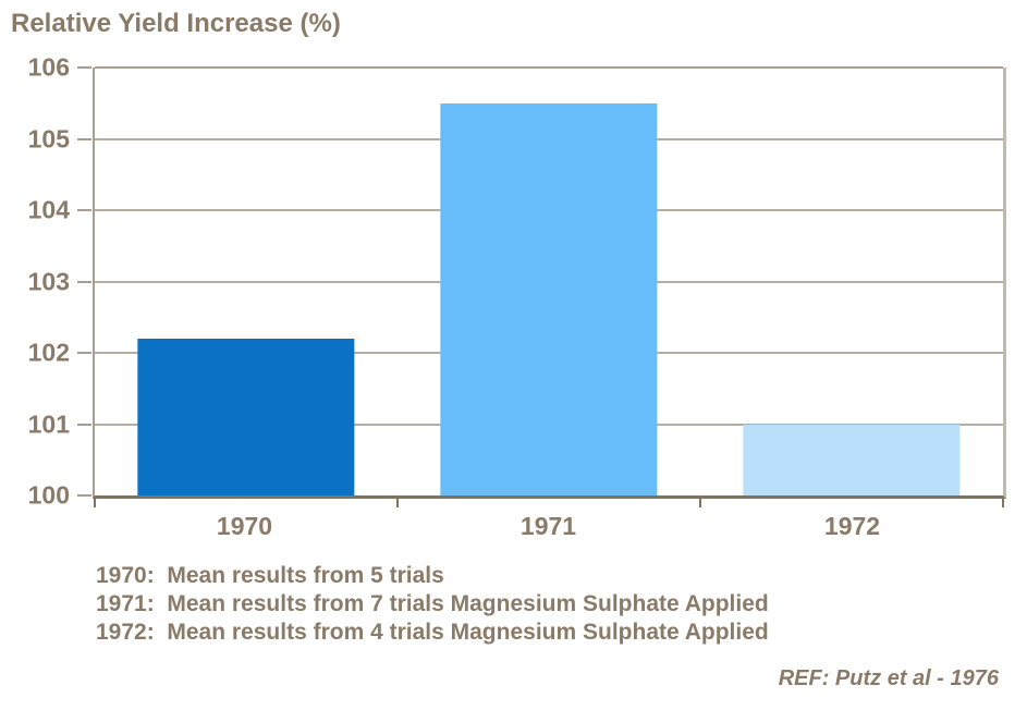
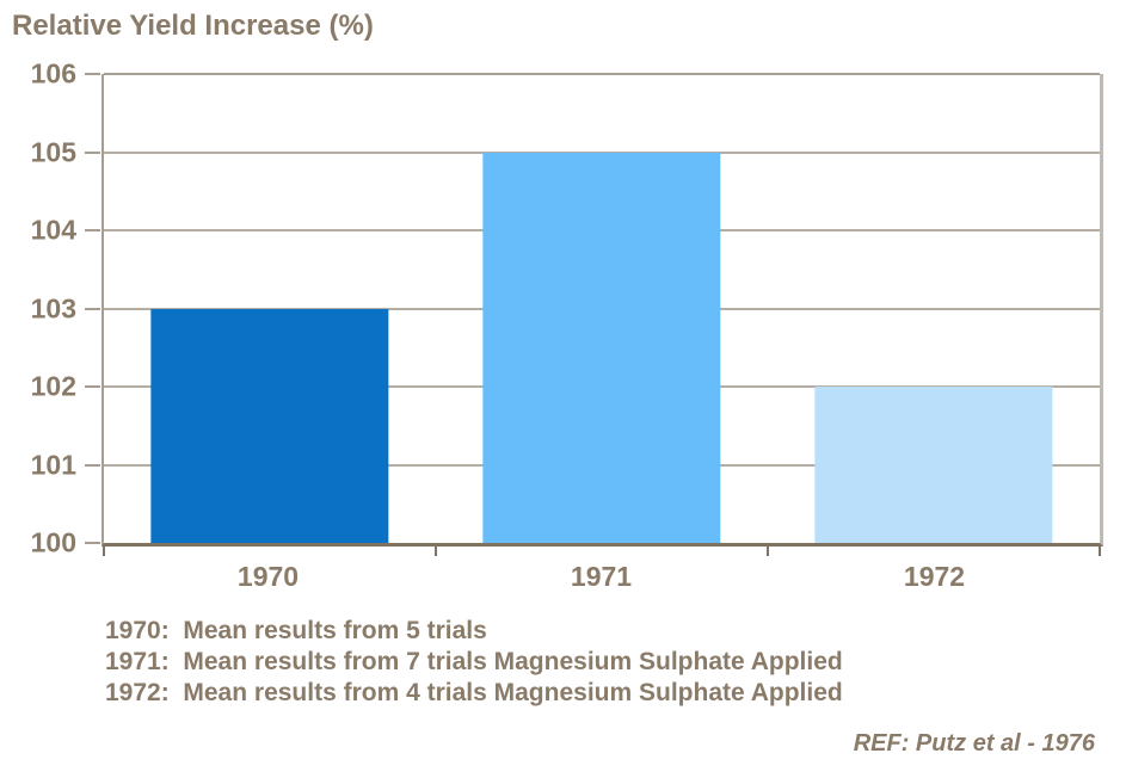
1970: 102.2 -> 103.0
1971: 105.5 -> 105.0
1972: 101.0 -> 102.0
